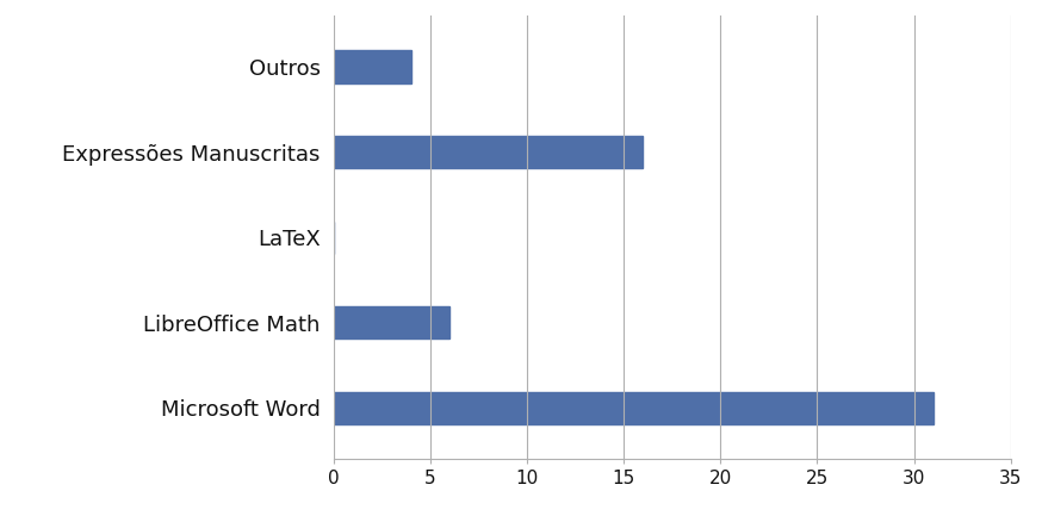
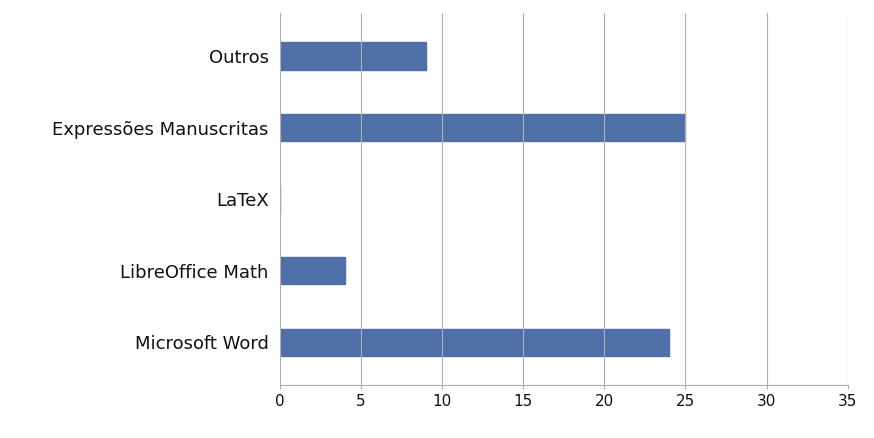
Outros: 4 -> 9
Expressões Manuscritas: 16 -> 25
LibreOffice Math: 6 -> 4
Microsoft Word: 31 -> 24
